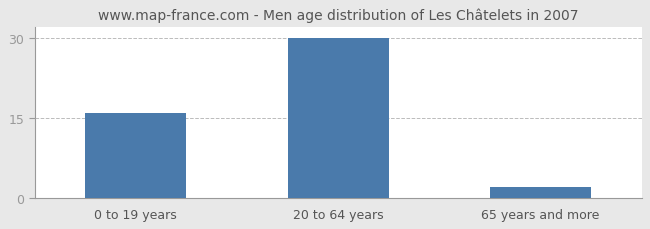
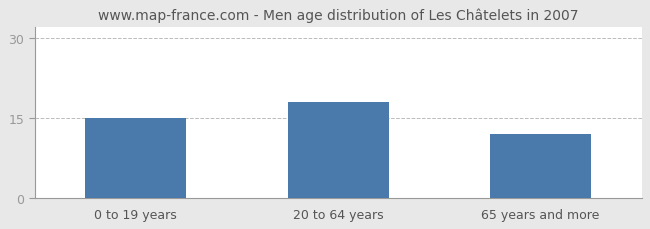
0 to 19 years: 16 -> 15
20 to 64 years: 30 -> 18
65 years and more: 2 -> 12
